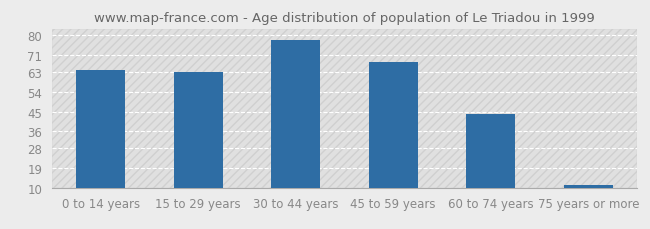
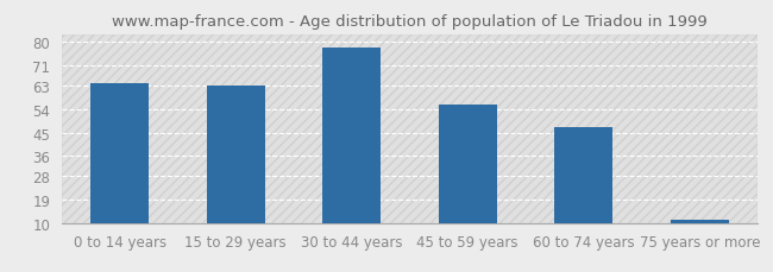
45 to 59 years: 68 -> 56
60 to 74 years: 44 -> 47
